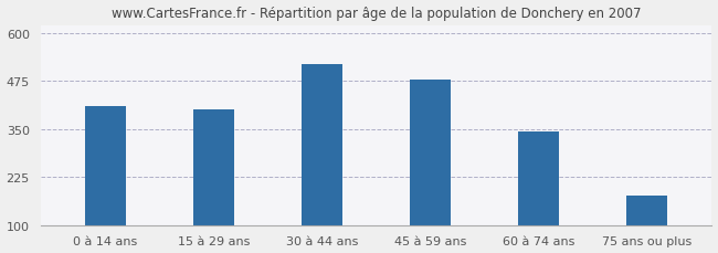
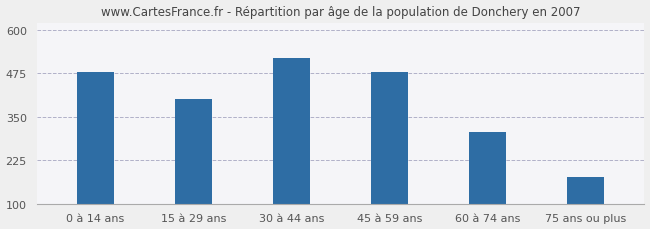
0 à 14 ans: 410 -> 480
60 à 74 ans: 345 -> 305
